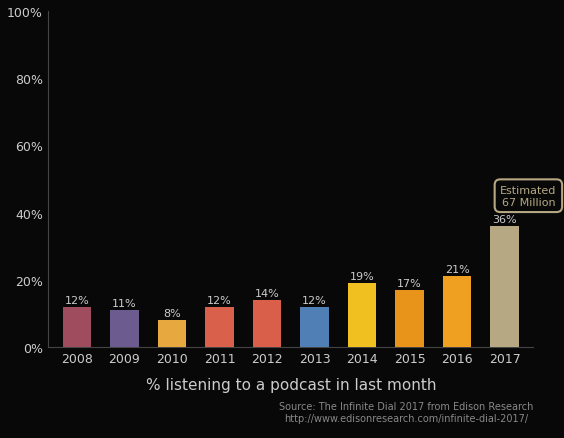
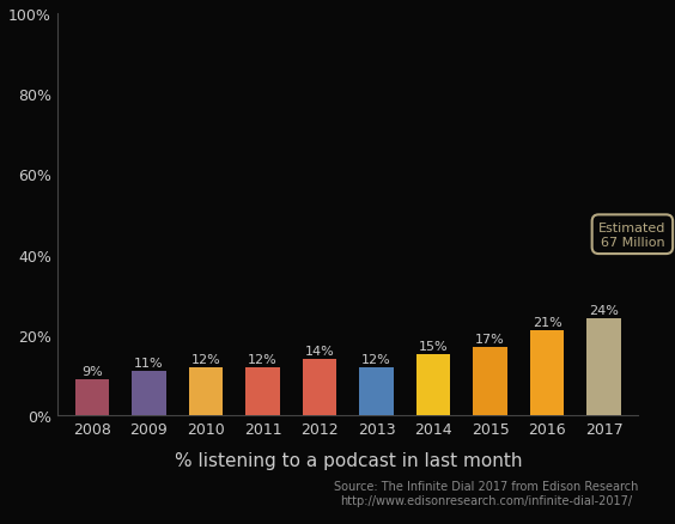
2008: 12% -> 9%
2010: 8% -> 12%
2014: 19% -> 15%
2017: 36% -> 24%
